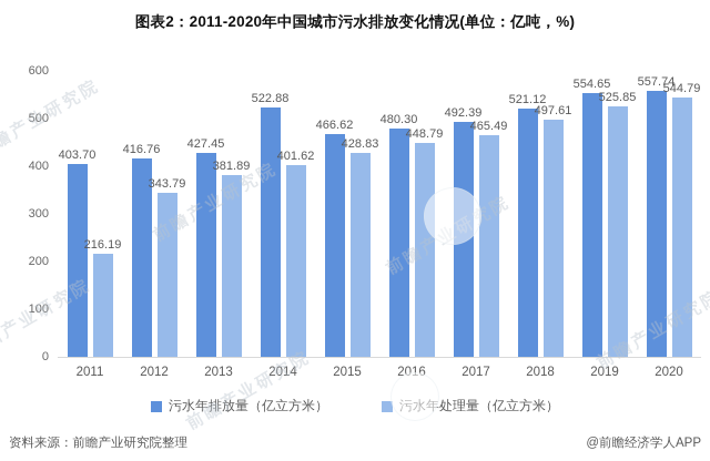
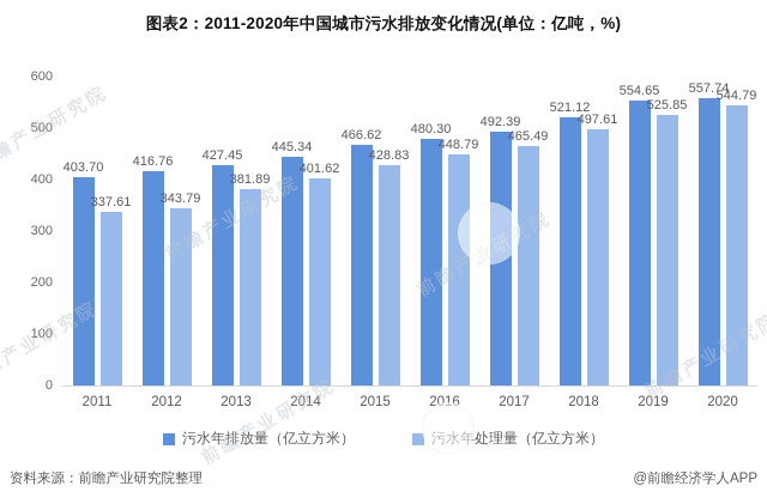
污水年处理量（亿立方米）/2011: 216.19 -> 337.61
污水年排放量（亿立方米）/2014: 522.88 -> 445.34
